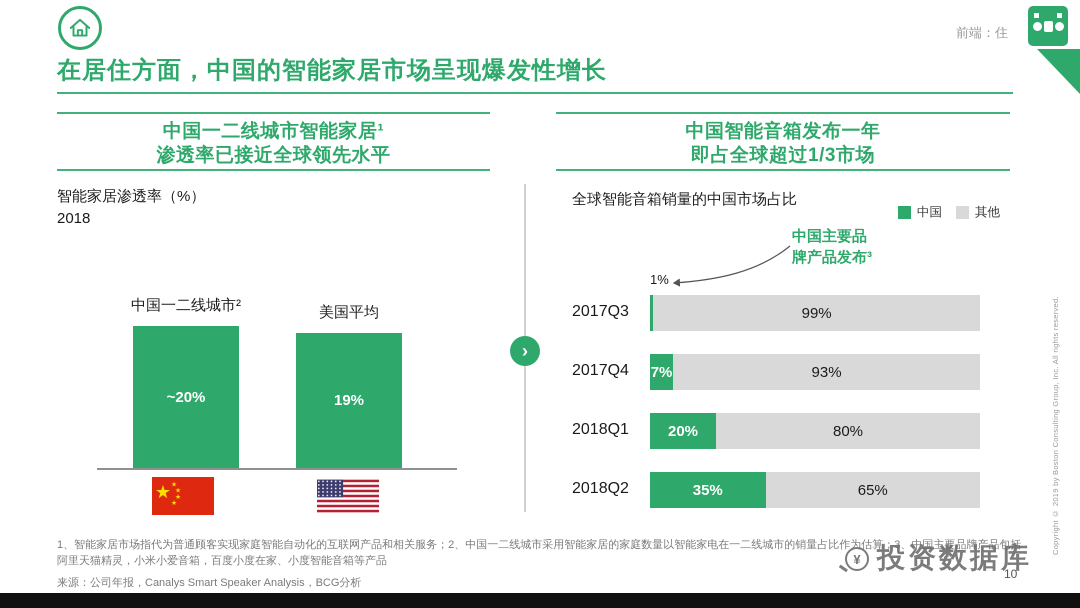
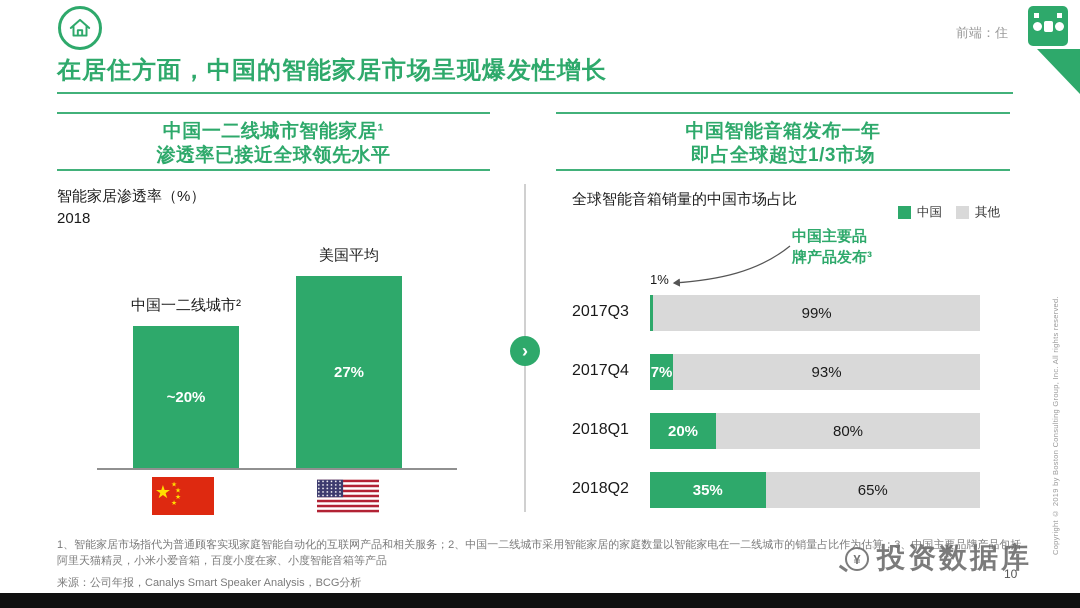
智能家居渗透率（%） 2018/美国平均: 19% -> 27%
